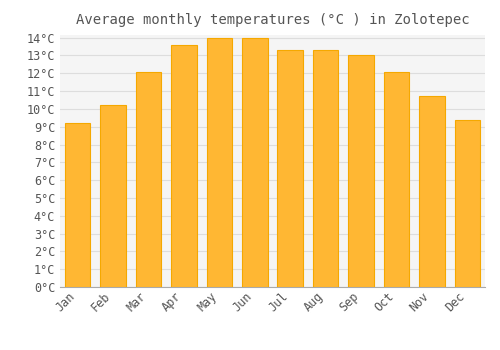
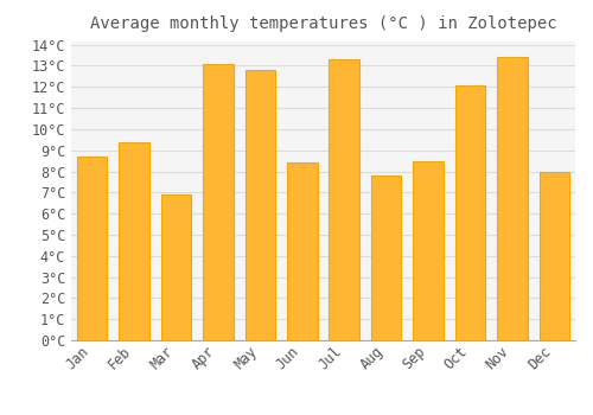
Jan: 9.2°C -> 8.7°C
Feb: 10.2°C -> 9.4°C
Mar: 12.1°C -> 6.9°C
Apr: 13.6°C -> 13.1°C
May: 14.0°C -> 12.8°C
Jun: 14.0°C -> 8.4°C
Aug: 13.3°C -> 7.8°C
Sep: 13.0°C -> 8.5°C
Nov: 10.7°C -> 13.4°C
Dec: 9.4°C -> 8.0°C
